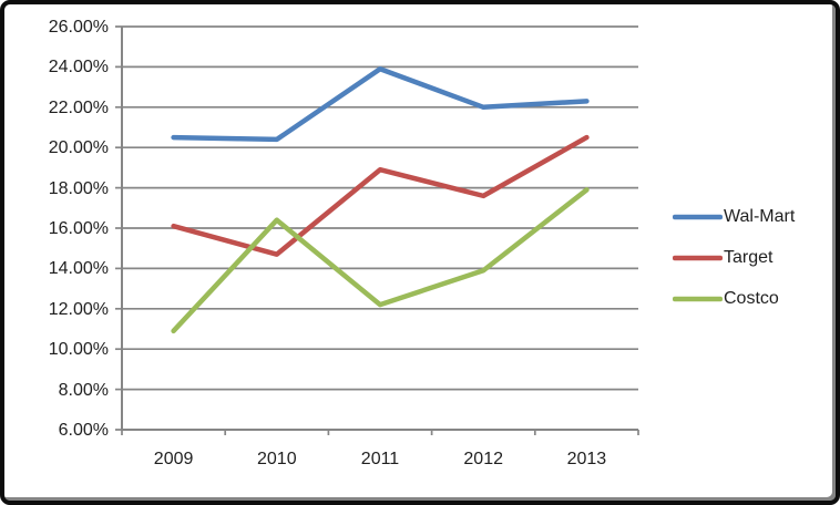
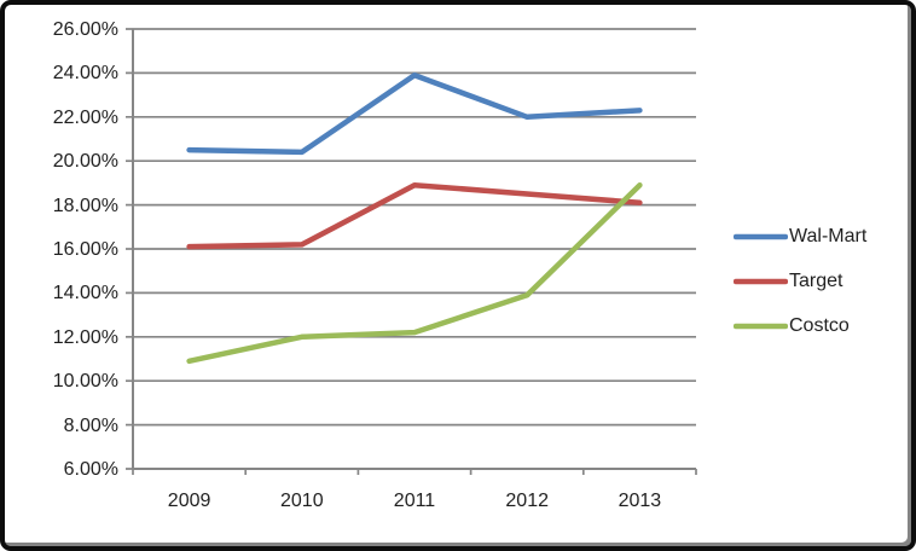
Target/2010: 14.7% -> 16.2%
Costco/2010: 16.4% -> 12.0%
Target/2012: 17.6% -> 18.5%
Target/2013: 20.5% -> 18.1%
Costco/2013: 17.9% -> 18.9%
